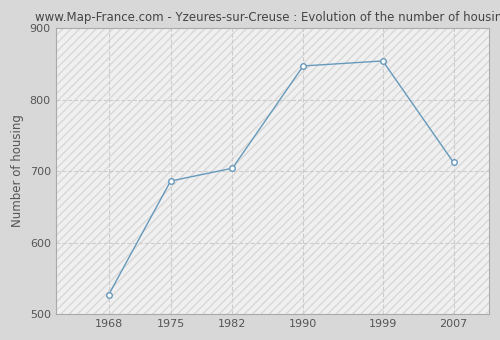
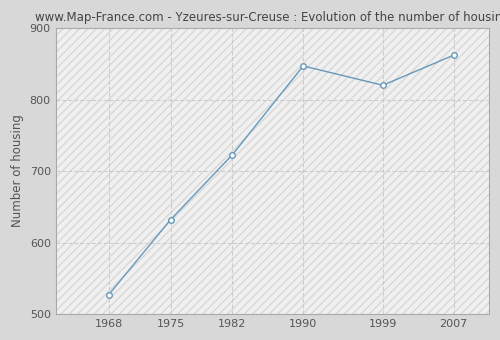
1975: 686 -> 632
1982: 704 -> 723
1999: 854 -> 820
2007: 712 -> 862
